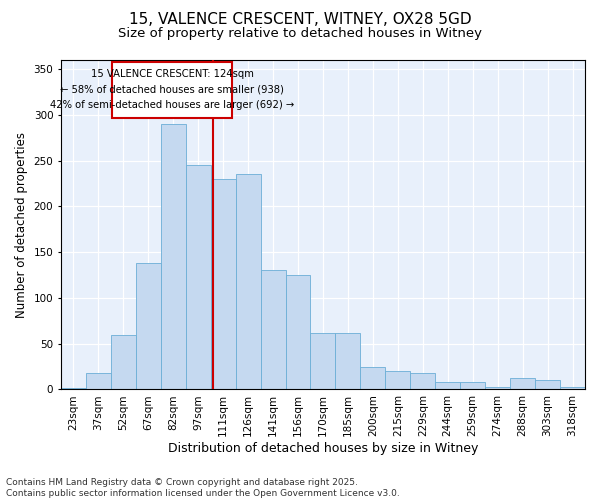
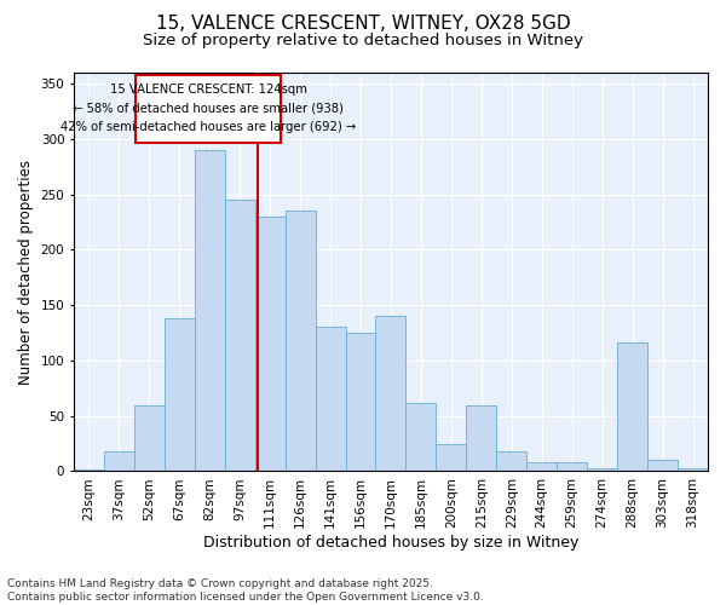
170sqm: 62 -> 140
215sqm: 20 -> 60
288sqm: 12 -> 116
